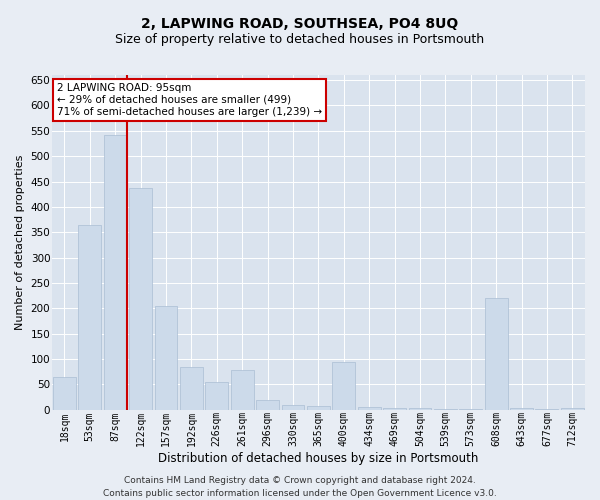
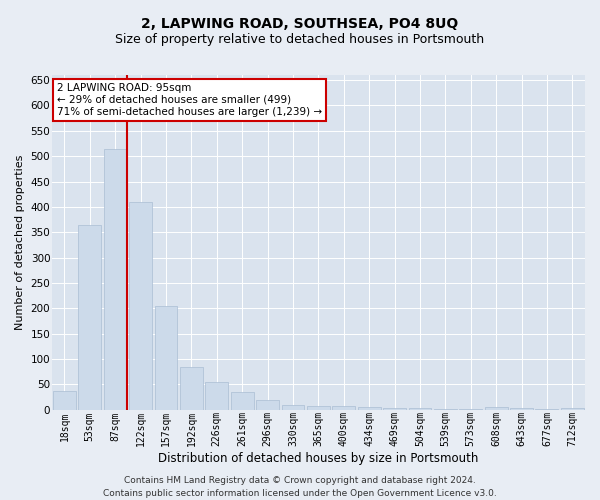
18sqm: 64 -> 37
87sqm: 542 -> 515
122sqm: 438 -> 410
261sqm: 78 -> 35
400sqm: 94 -> 7
608sqm: 220 -> 5
